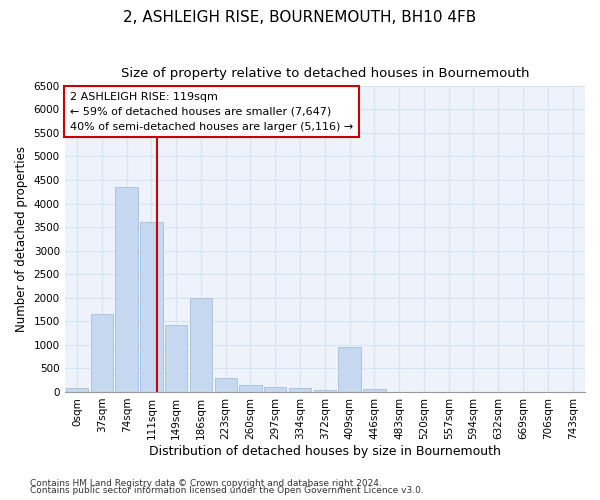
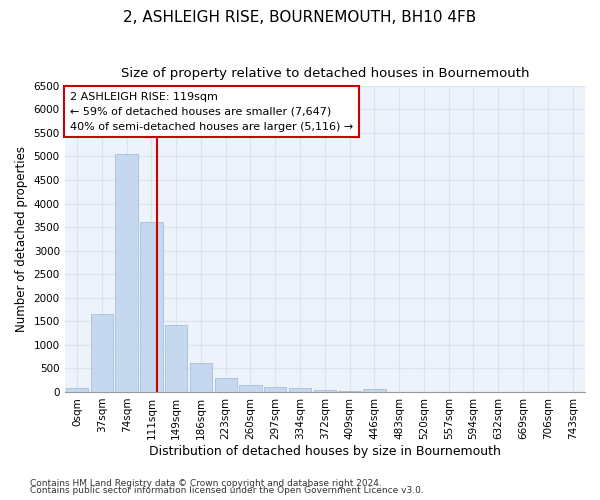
74sqm: 4350 -> 5050
186sqm: 2000 -> 620
409sqm: 950 -> 30
